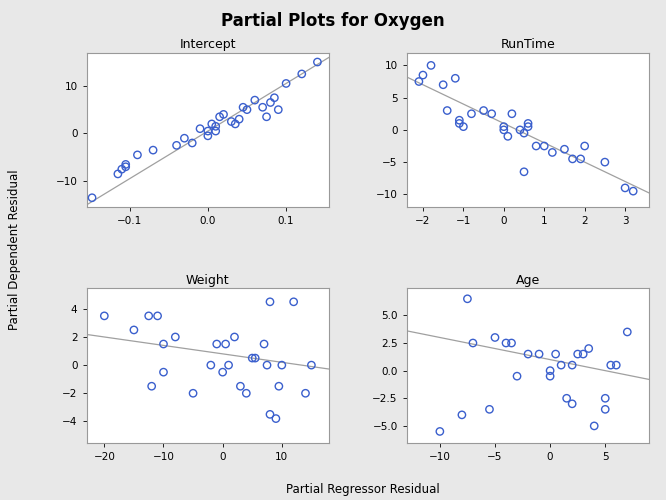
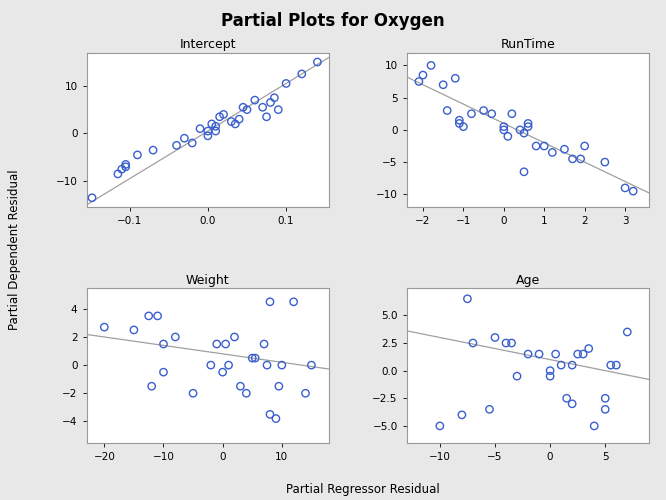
Weight/−20: 3.5 -> 2.7
Age/−10: -5.5 -> -5.0
